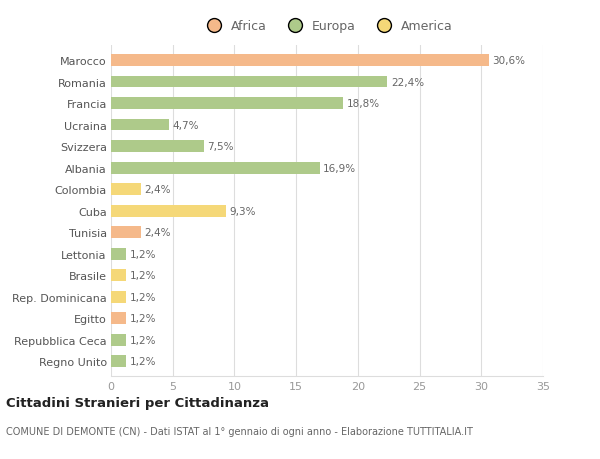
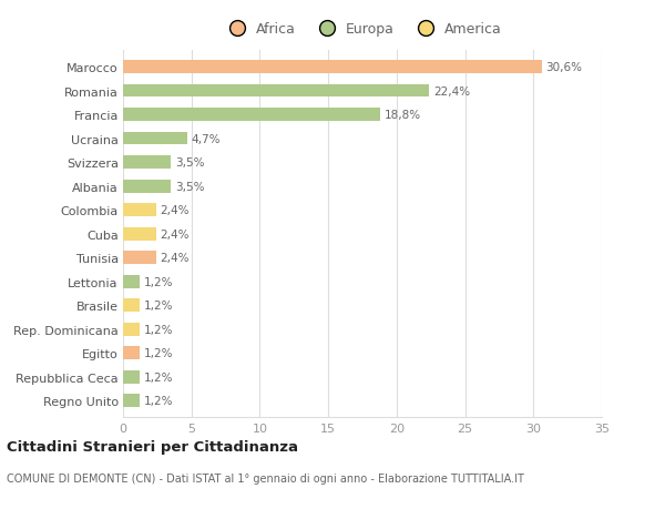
Svizzera: 7,5% -> 3,5%
Albania: 16,9% -> 3,5%
Cuba: 9,3% -> 2,4%
